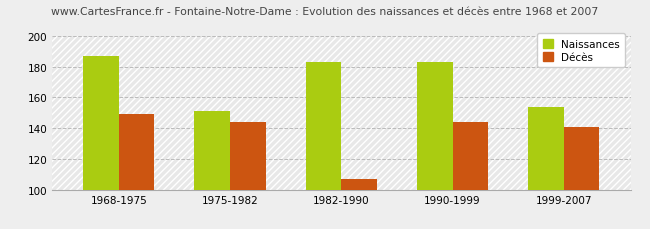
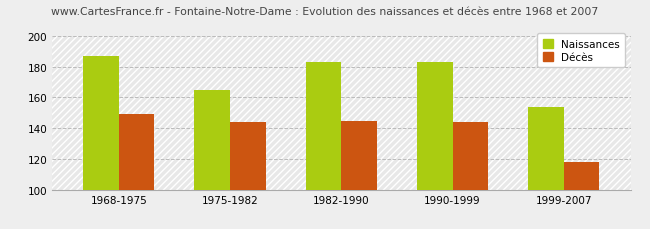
Naissances/1975-1982: 151 -> 165
Décès/1982-1990: 107 -> 145
Décès/1999-2007: 141 -> 118
